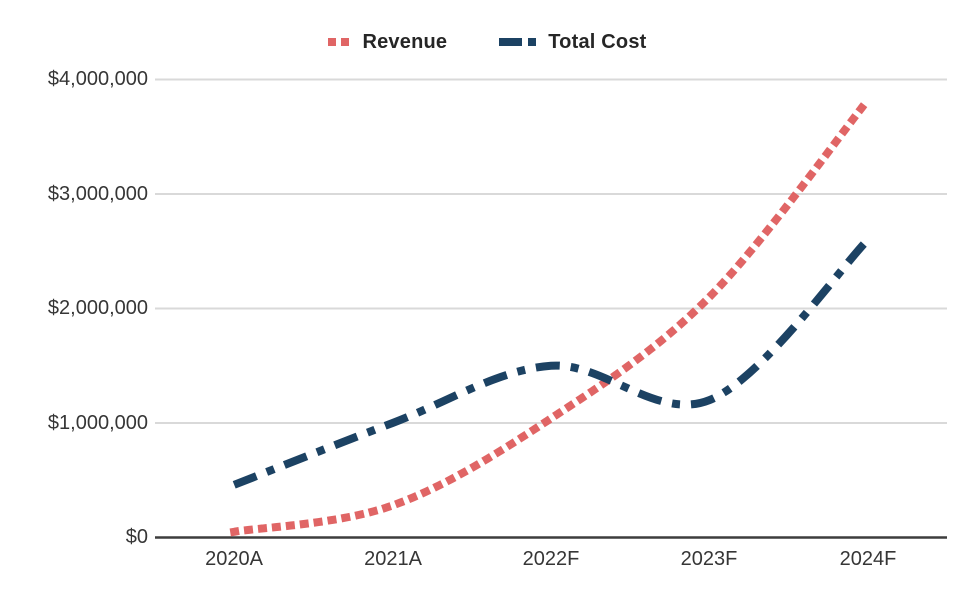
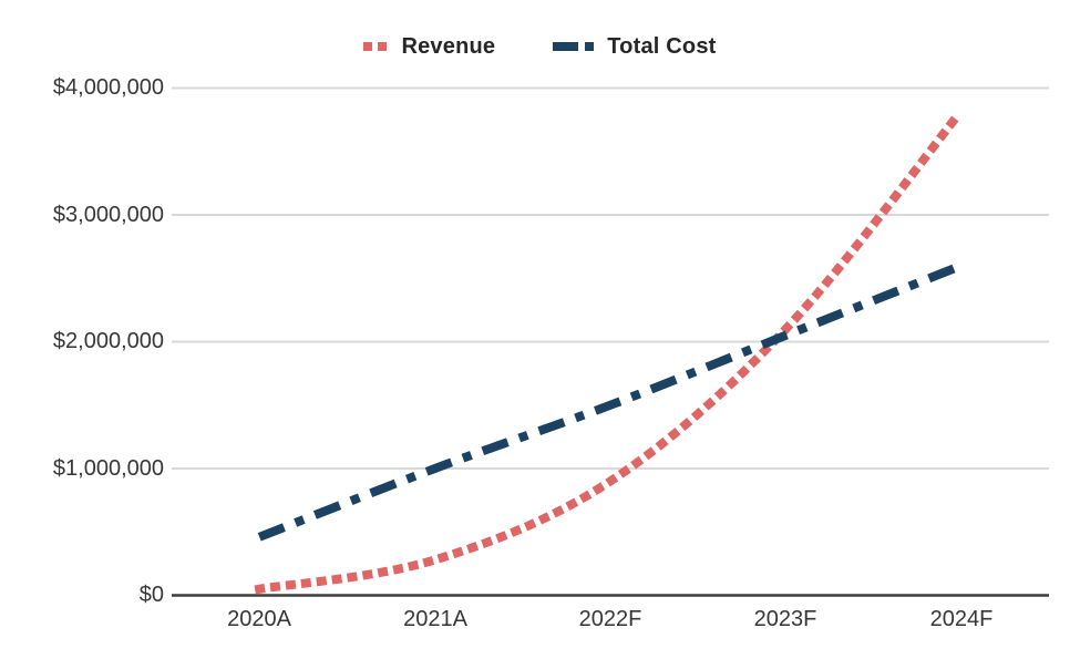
Revenue/2022F: $1040000 -> $900000
Total Cost/2023F: $1200000 -> $2050000
